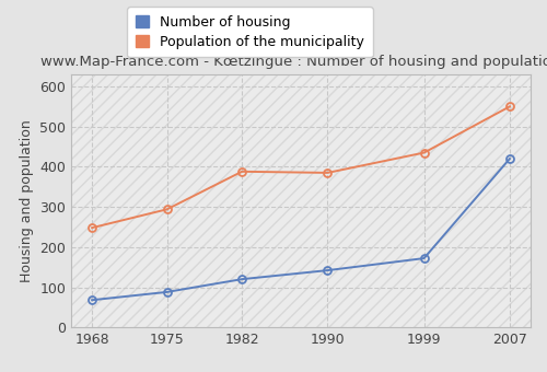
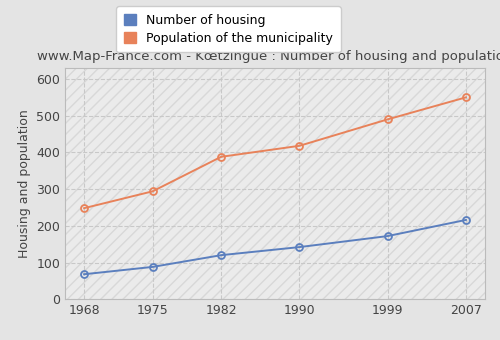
Population of the municipality/1990: 385 -> 418
Population of the municipality/1999: 435 -> 490
Number of housing/2007: 420 -> 216
